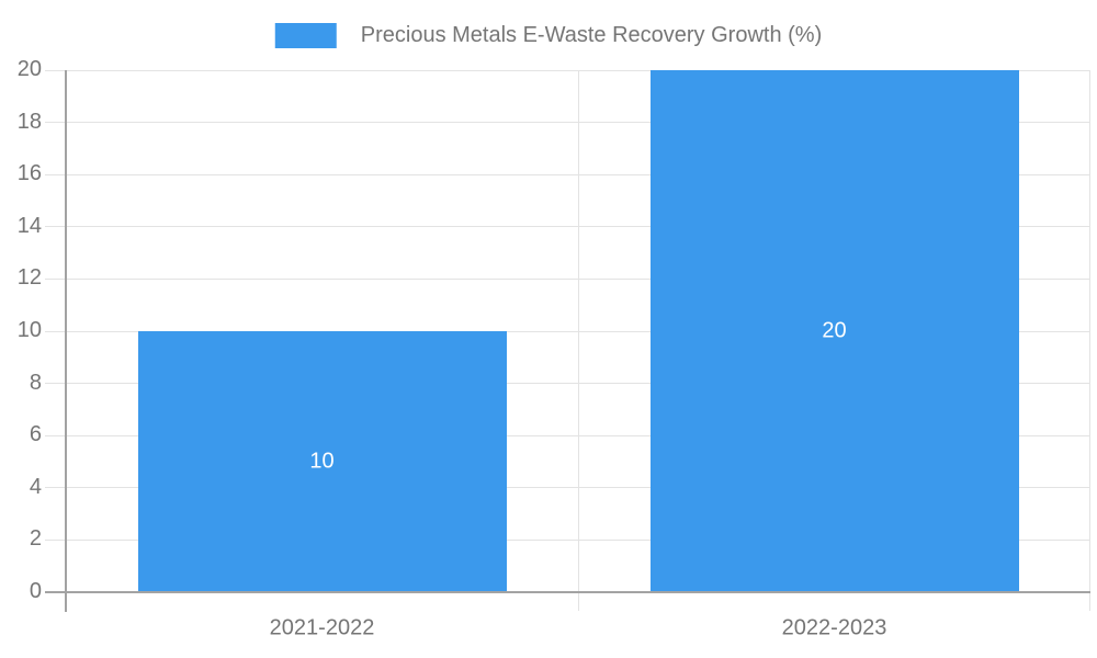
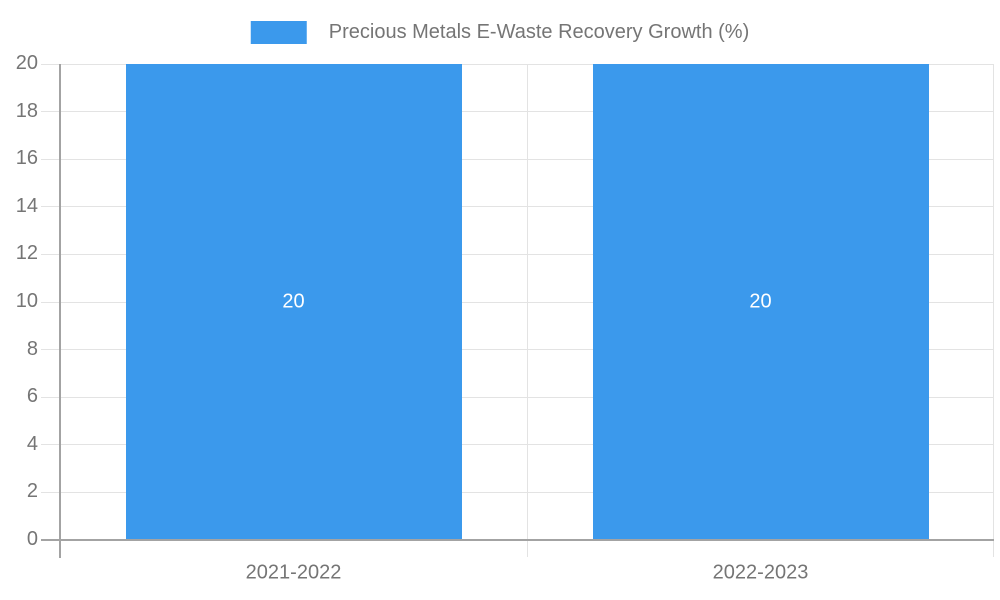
2021-2022: 10 -> 20
